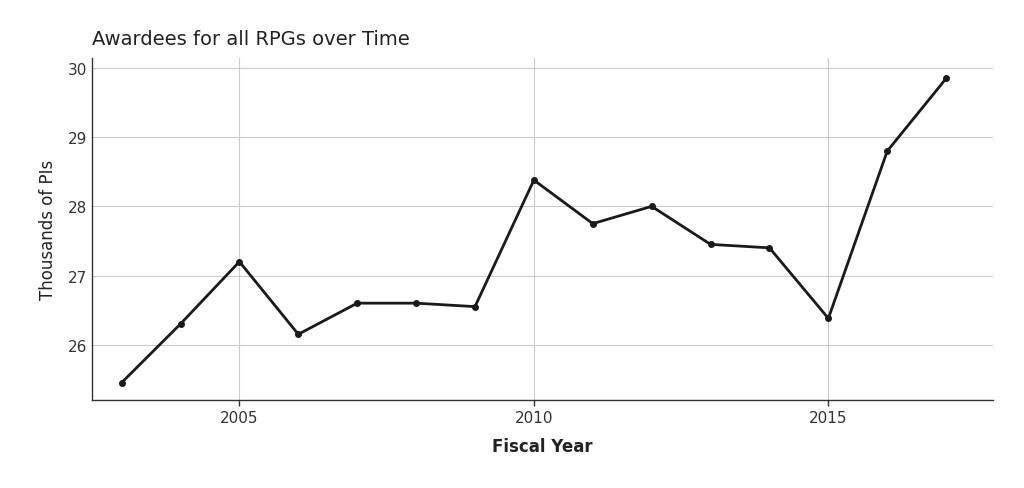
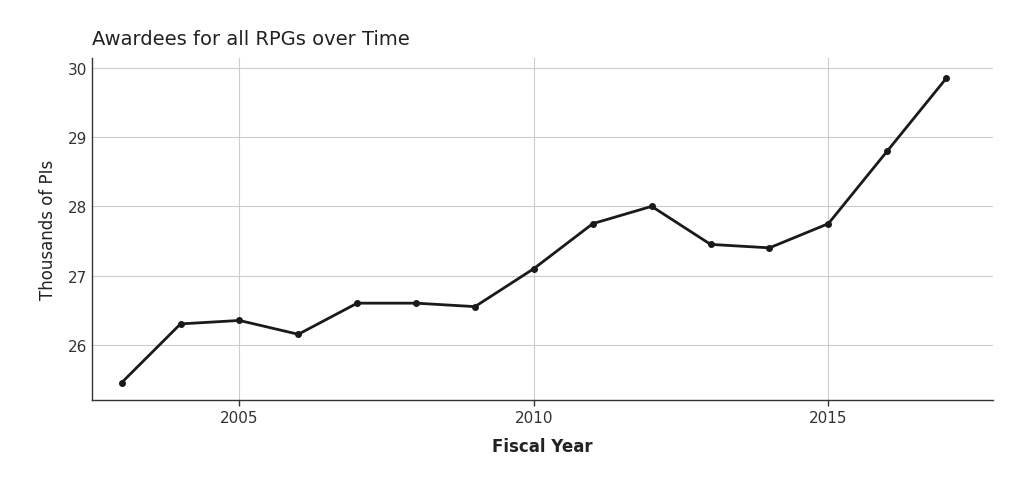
2005: 27.20 -> 26.35
2010: 28.38 -> 27.10
2015: 26.38 -> 27.75
